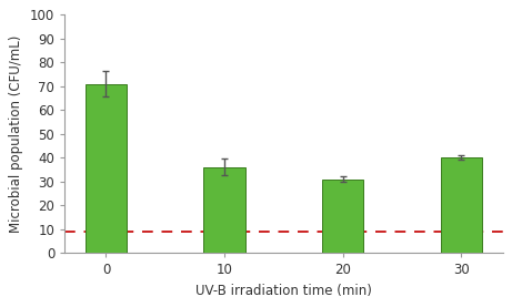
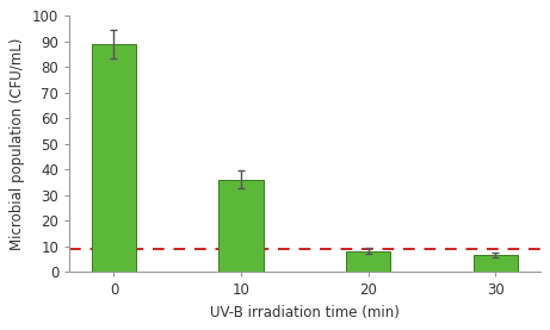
0: 71.0 -> 89.0
20: 31.0 -> 8.0
30: 40.0 -> 6.5
